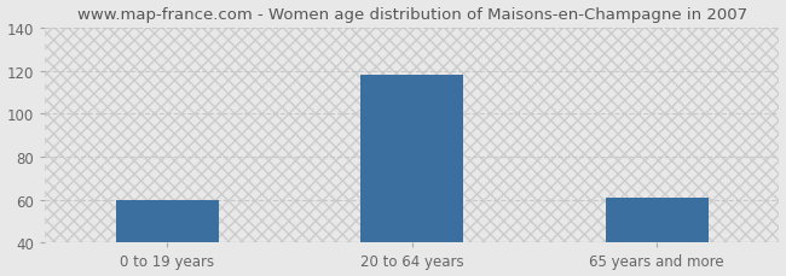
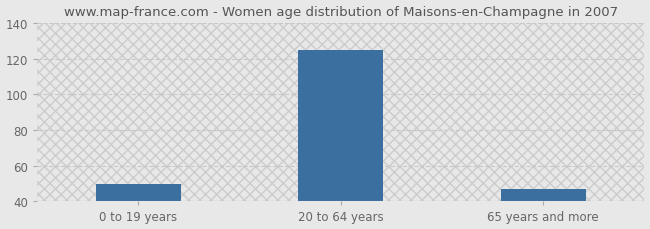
0 to 19 years: 60 -> 50
20 to 64 years: 118 -> 125
65 years and more: 61 -> 47
